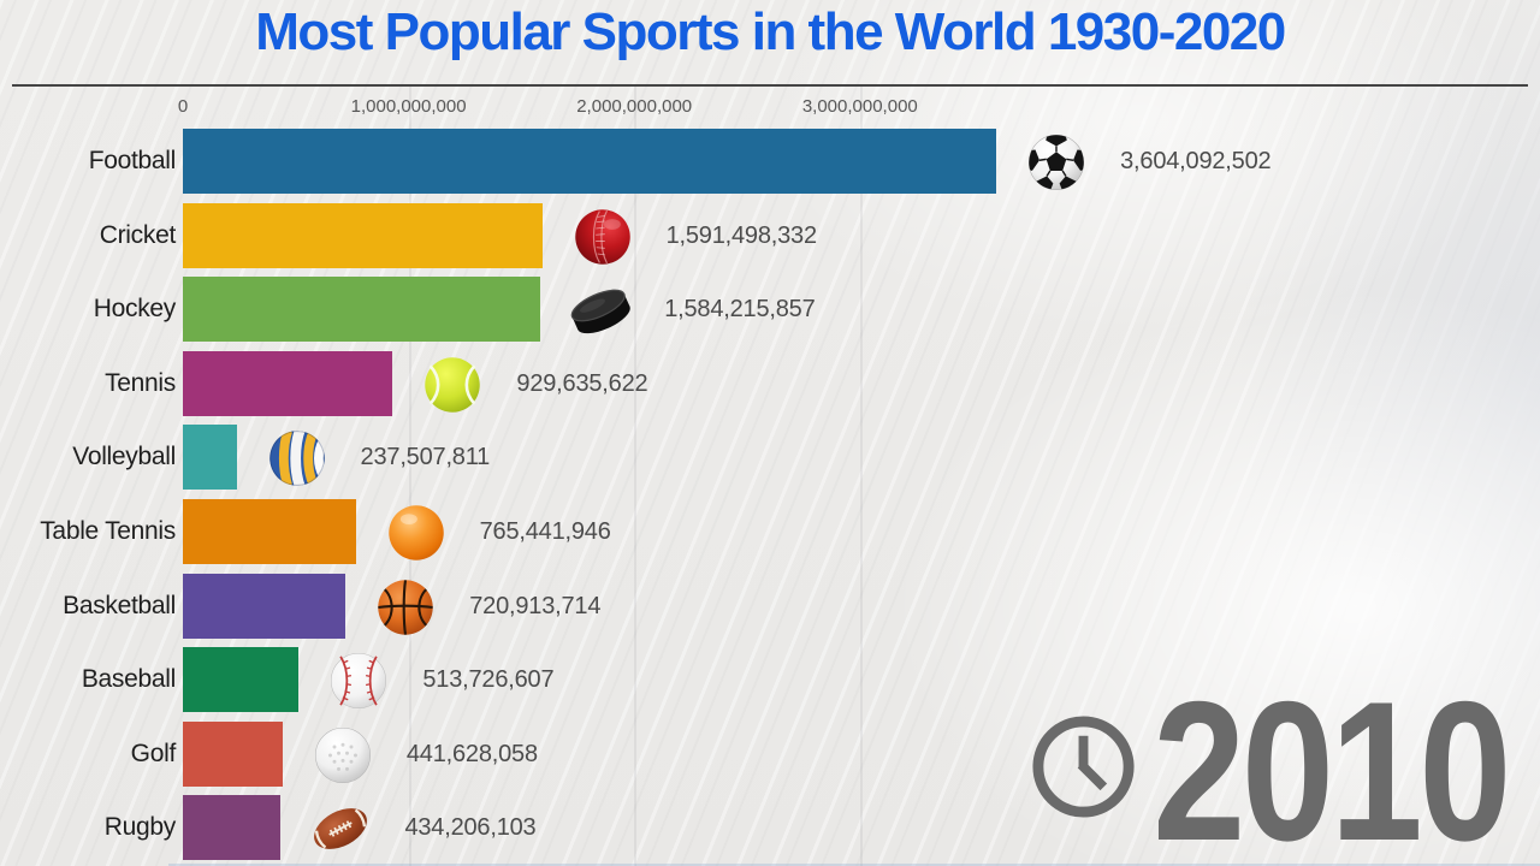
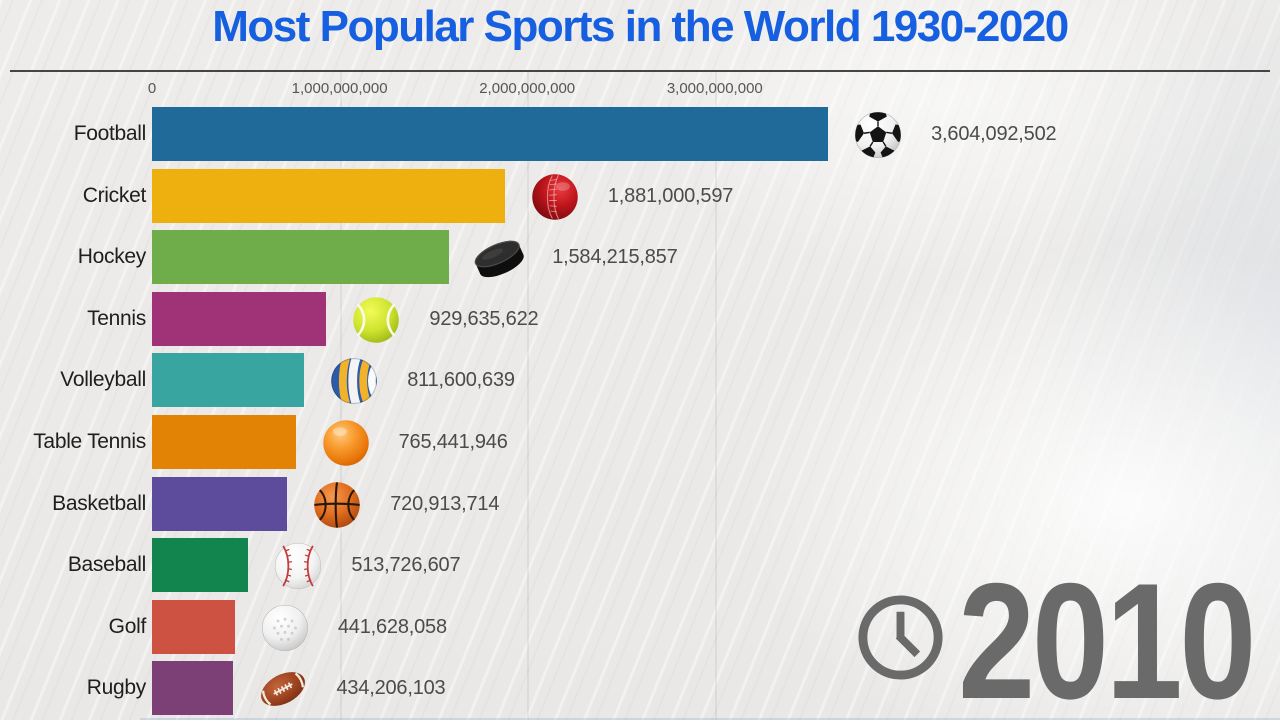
Cricket: 1,591,498,332 -> 1,881,000,597
Volleyball: 237,507,811 -> 811,600,639
